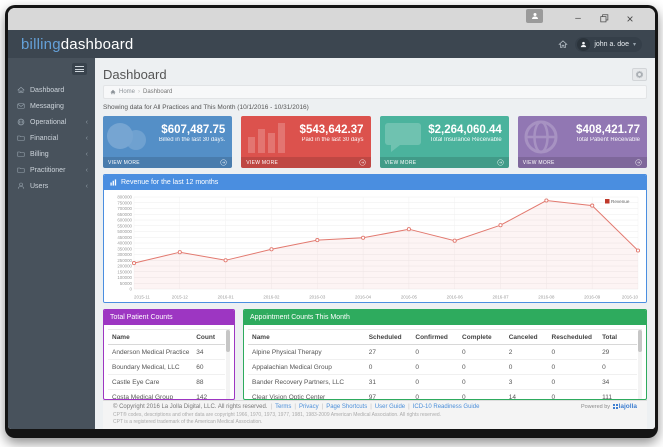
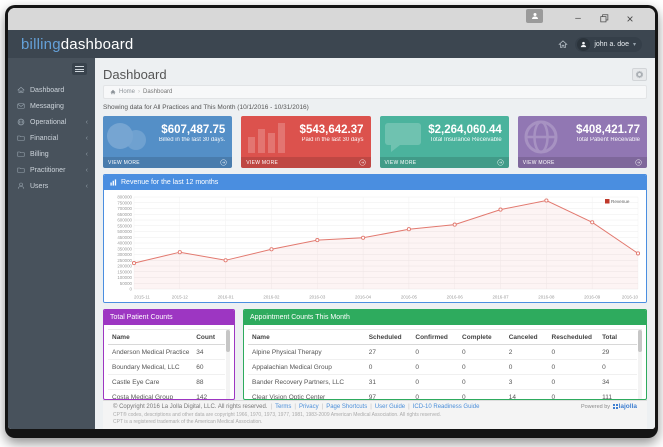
2016-06: 420000 -> 560000
2016-07: 560000 -> 690000
2016-09: 720000 -> 580000
2016-10: 340000 -> 310000
